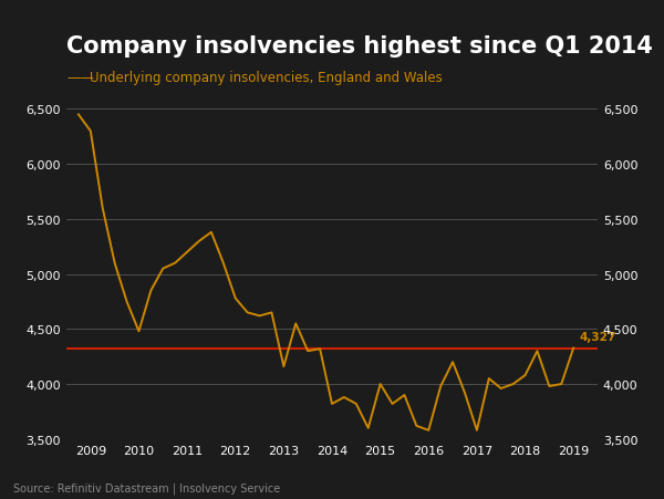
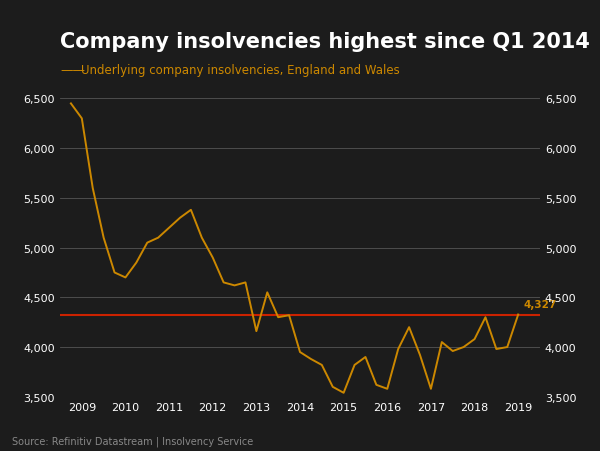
2010: 4,480 -> 4,700
2012: 4,780 -> 4,900
2014: 3,820 -> 3,950
2015: 4,000 -> 3,540
